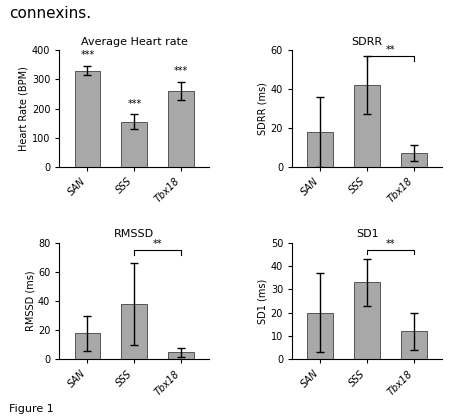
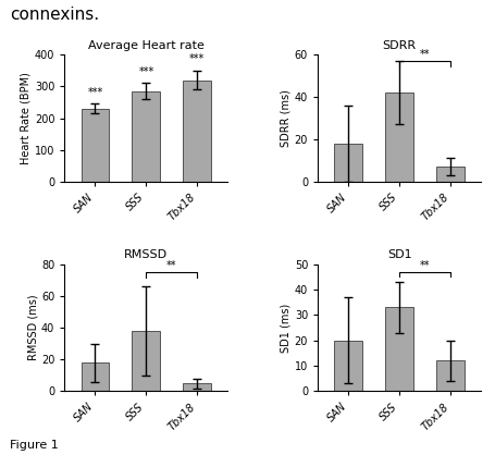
Average Heart rate/SAN: 330 -> 230
Average Heart rate/SSS: 155 -> 285
Average Heart rate/Tbx18: 260 -> 320
